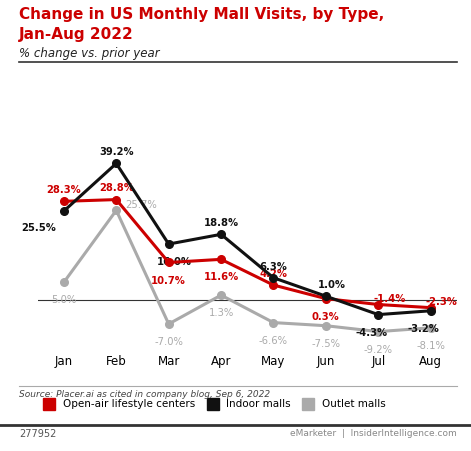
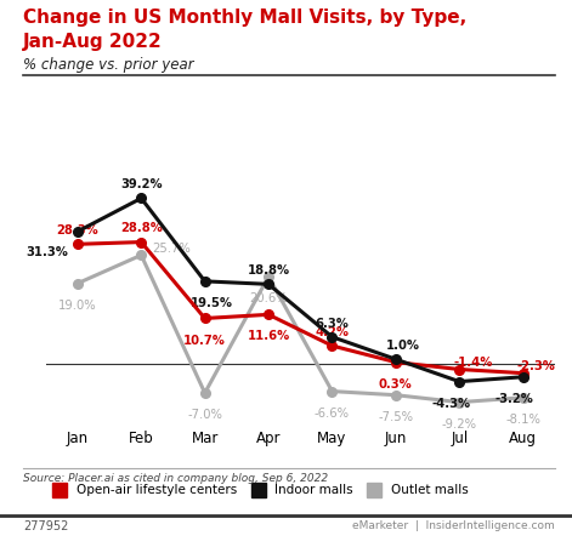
Indoor malls/Jan: 25.5% -> 31.3%
Outlet malls/Jan: 5.0% -> 19.0%
Indoor malls/Mar: 16.0% -> 19.5%
Outlet malls/Apr: 1.3% -> 20.6%
